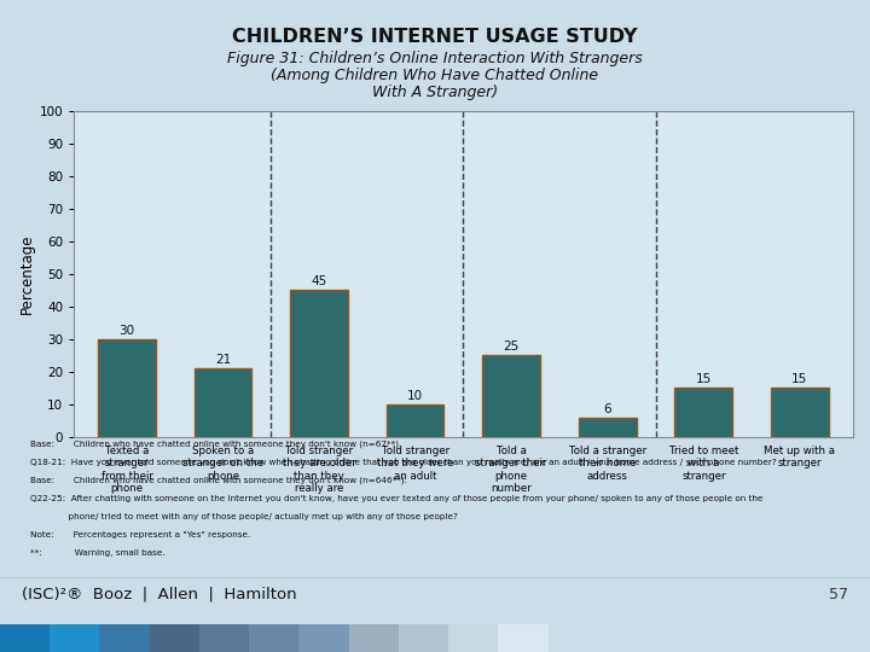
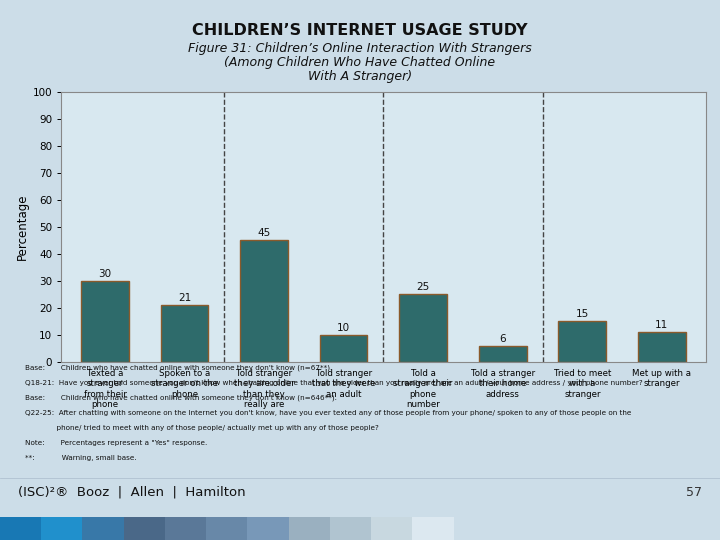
Met up with a stranger: 15 -> 11
